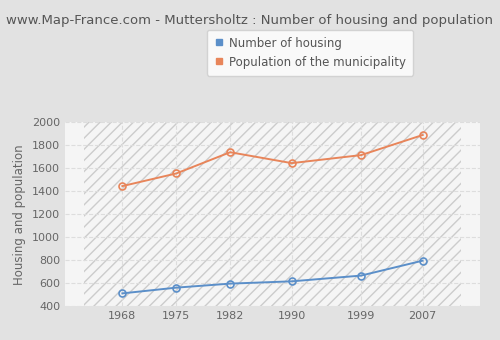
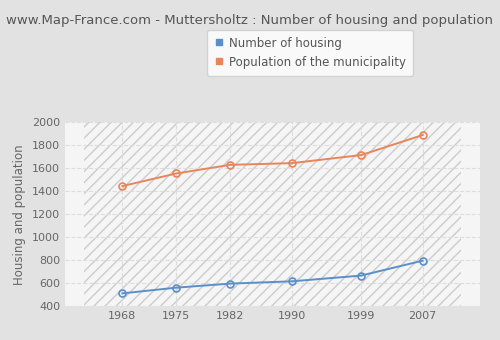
Population of the municipality/1982: 1740 -> 1630
